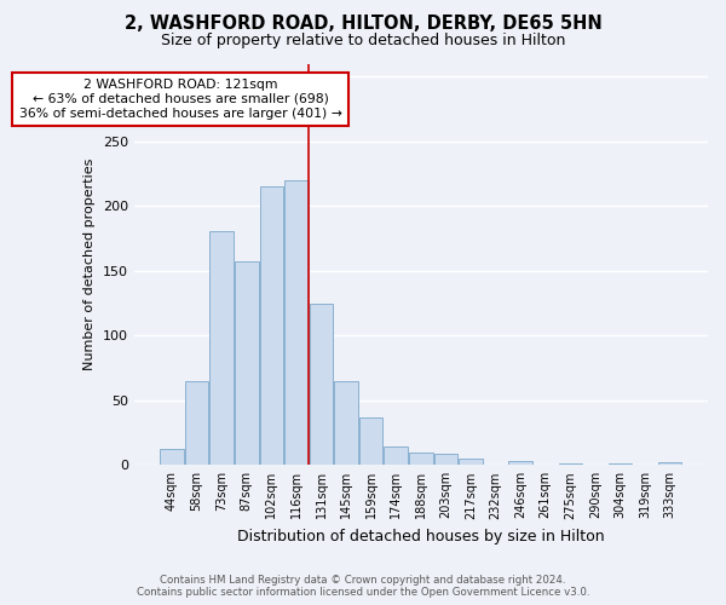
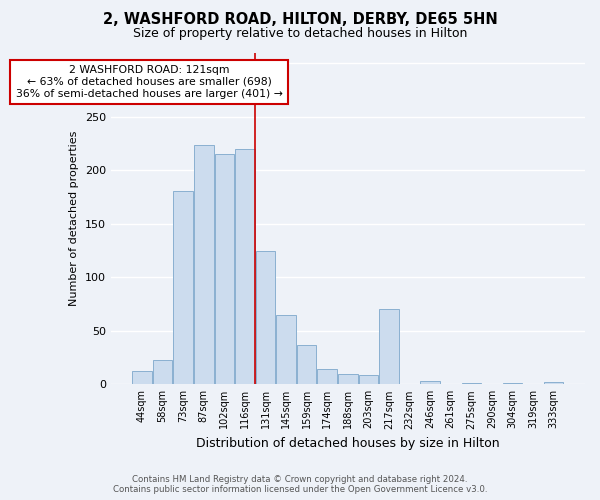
58sqm: 65 -> 23
87sqm: 157 -> 224
217sqm: 5 -> 70
